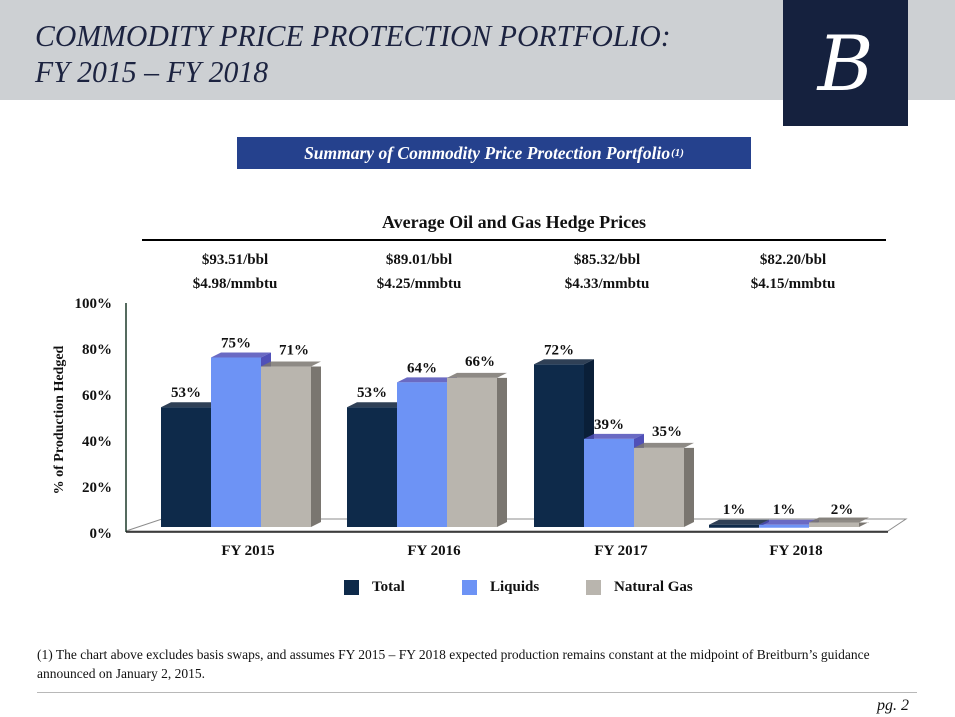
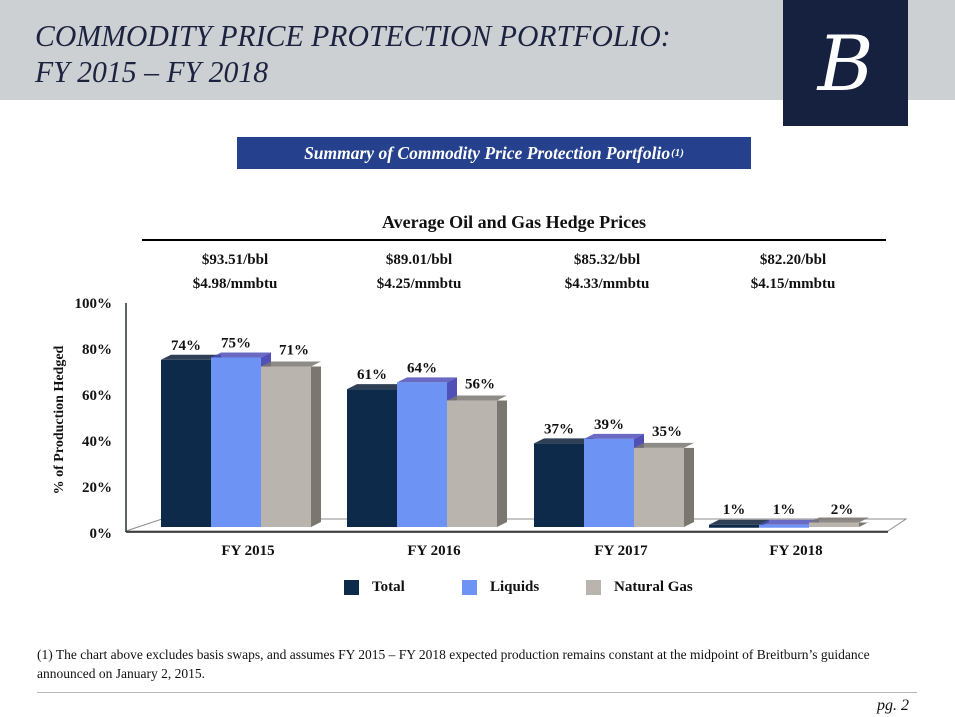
Total/FY 2015: 53% -> 74%
Total/FY 2016: 53% -> 61%
Natural Gas/FY 2016: 66% -> 56%
Total/FY 2017: 72% -> 37%
